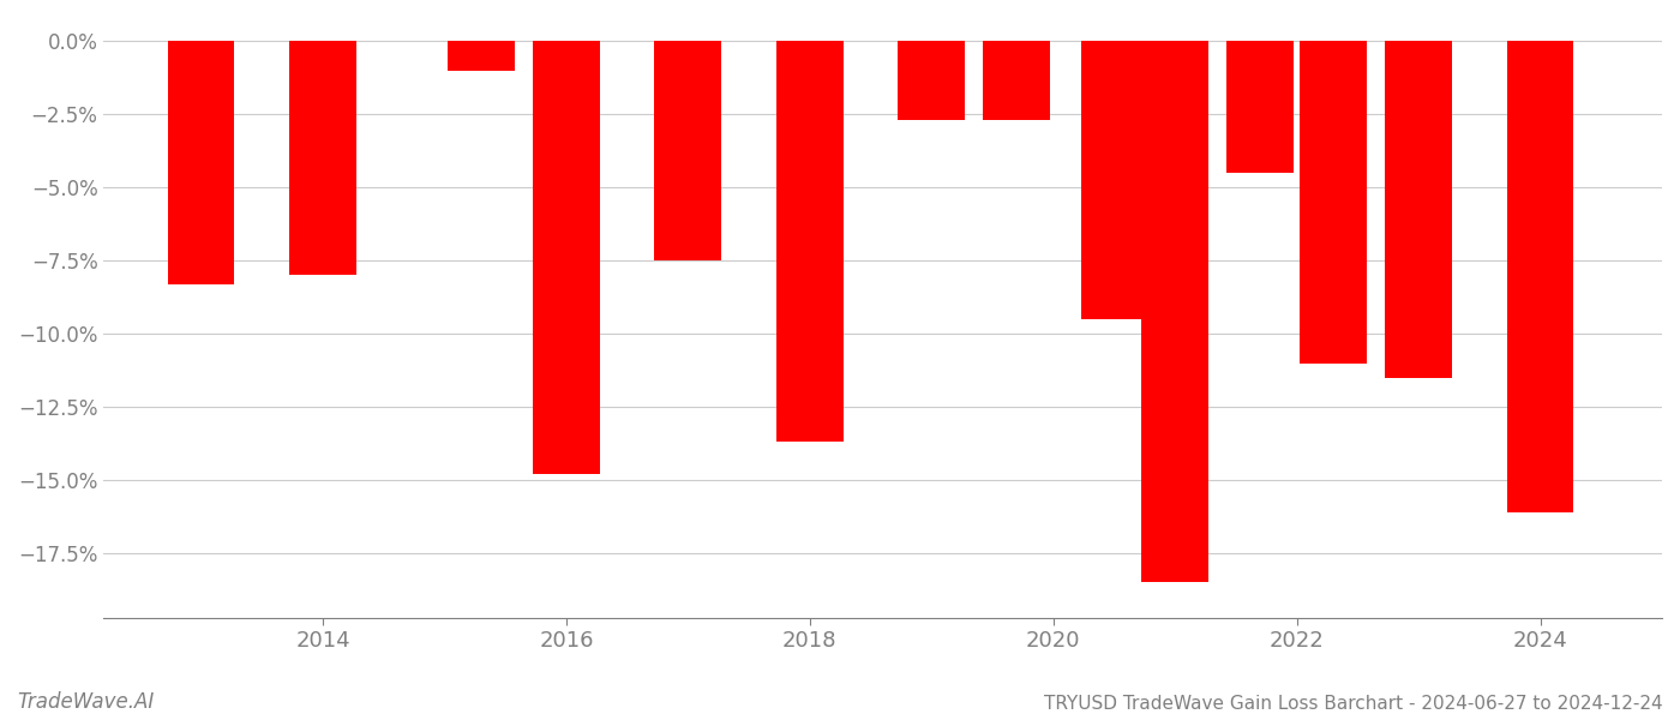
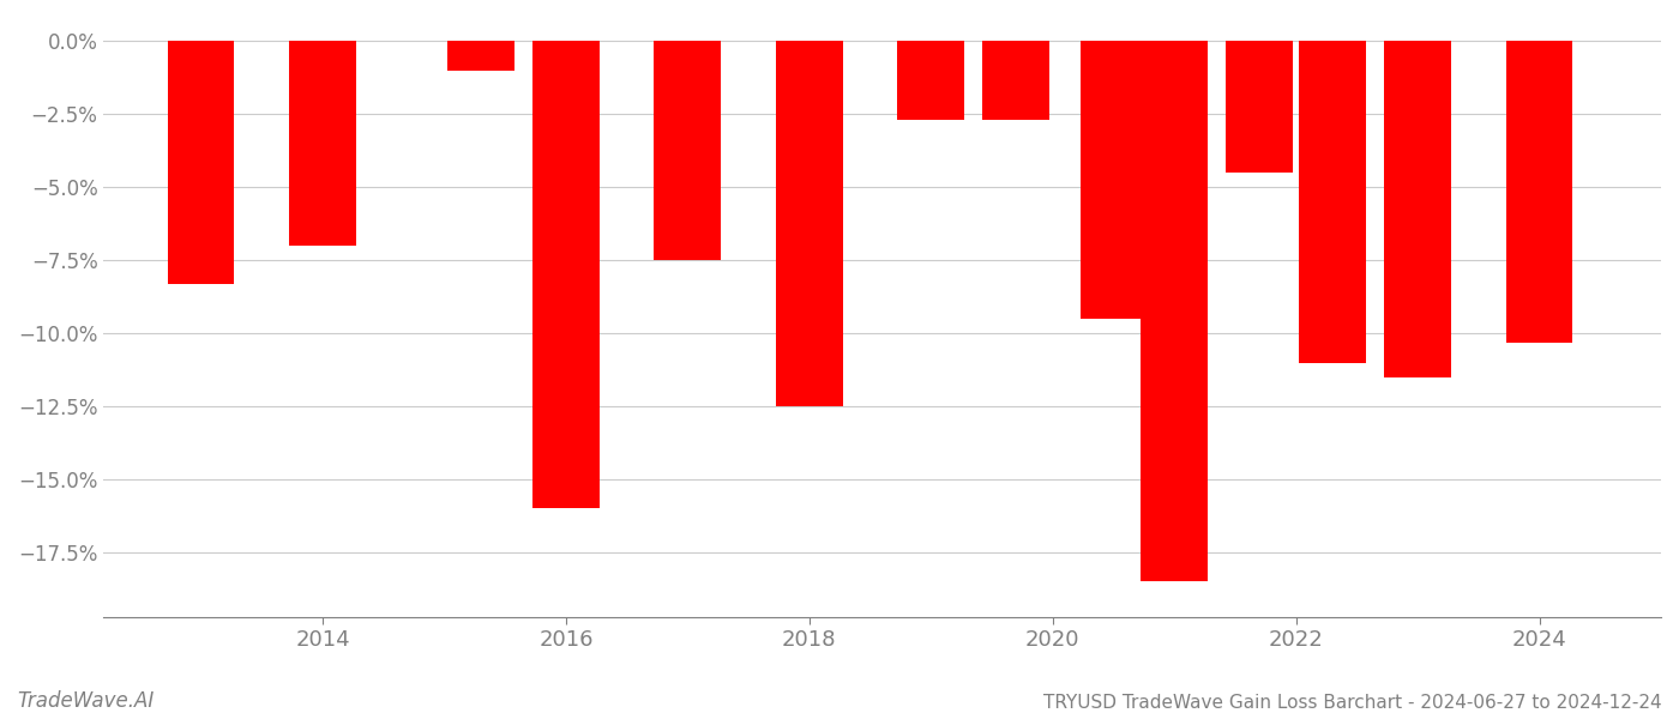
2014: -8.0% -> -7.0%
2016: -14.8% -> -16.0%
2018: -13.7% -> -12.5%
2024: -16.1% -> -10.3%
